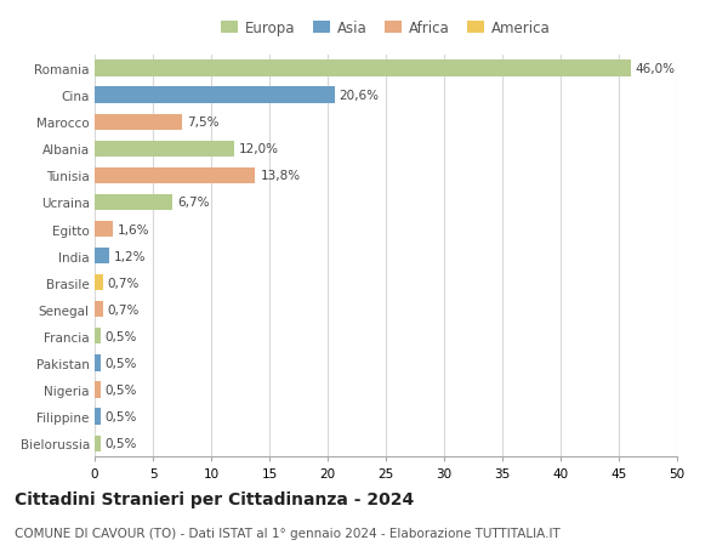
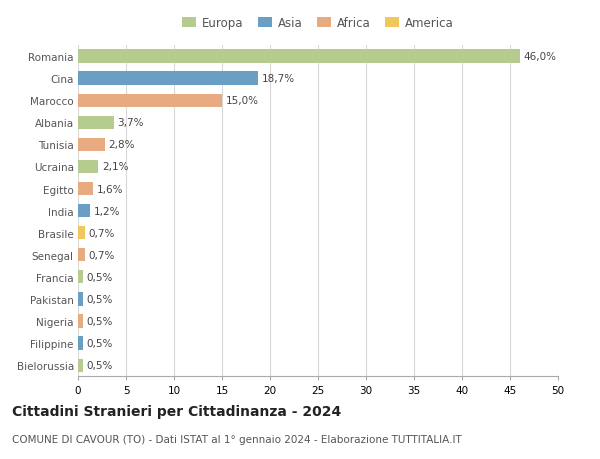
Cina: 20,6% -> 18,7%
Marocco: 7,5% -> 15,0%
Albania: 12,0% -> 3,7%
Tunisia: 13,8% -> 2,8%
Ucraina: 6,7% -> 2,1%
